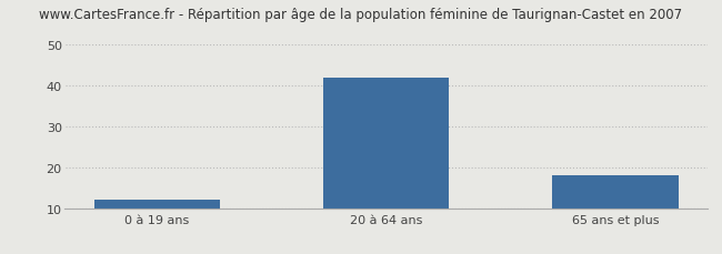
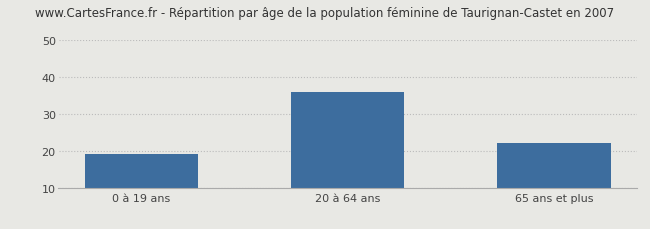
0 à 19 ans: 12 -> 19
20 à 64 ans: 42 -> 36
65 ans et plus: 18 -> 22
